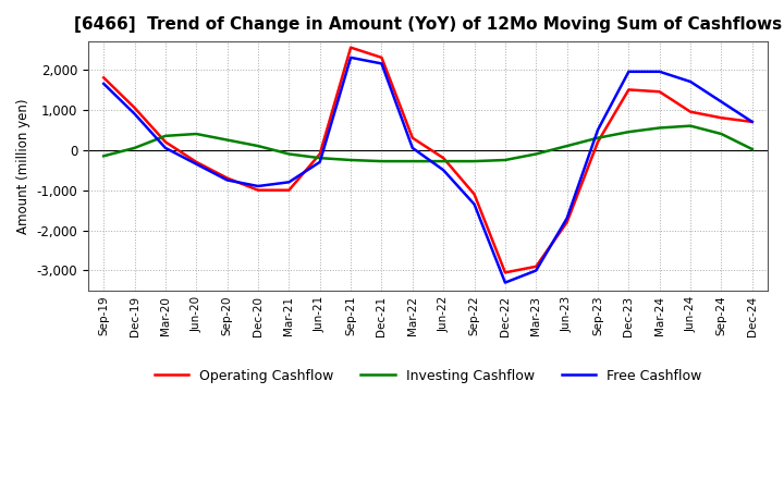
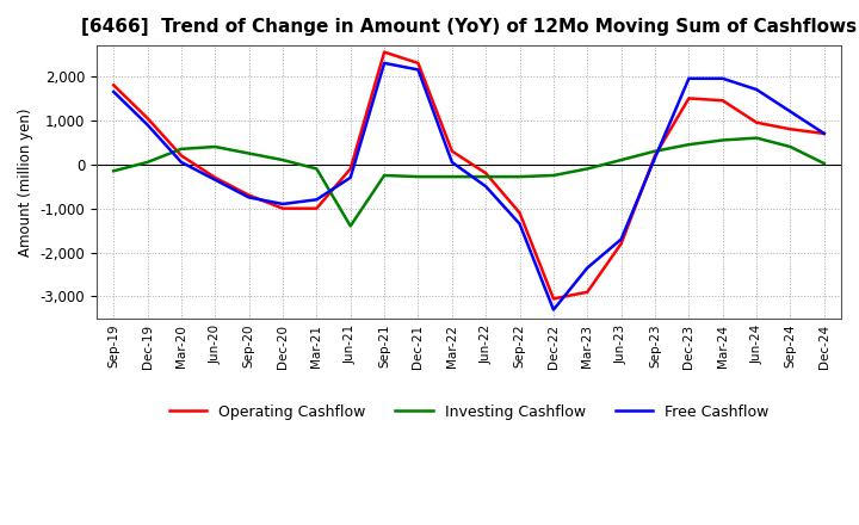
Investing Cashflow/Jun-21: -200 -> -1,400
Free Cashflow/Mar-23: -3,000 -> -2,350
Free Cashflow/Sep-23: 500 -> 150
